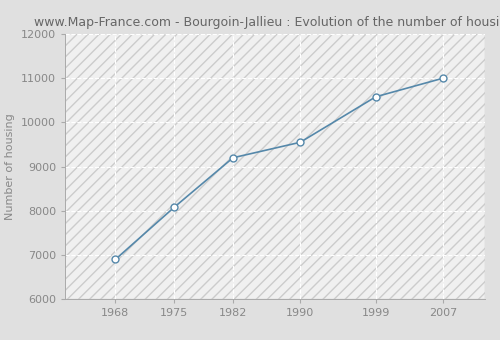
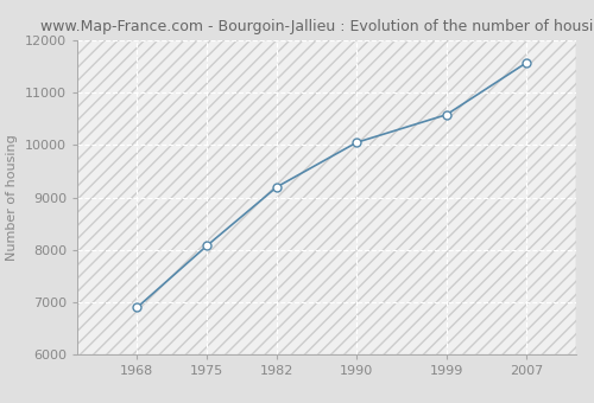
1990: 9550 -> 10050
2007: 11000 -> 11570
